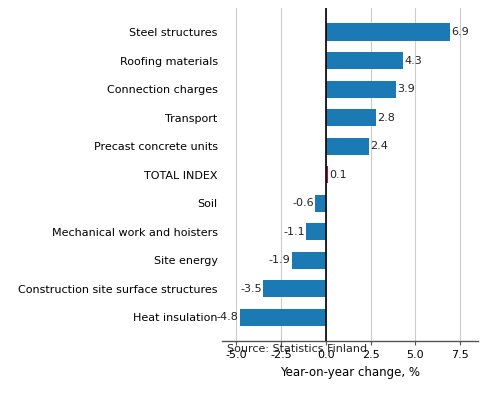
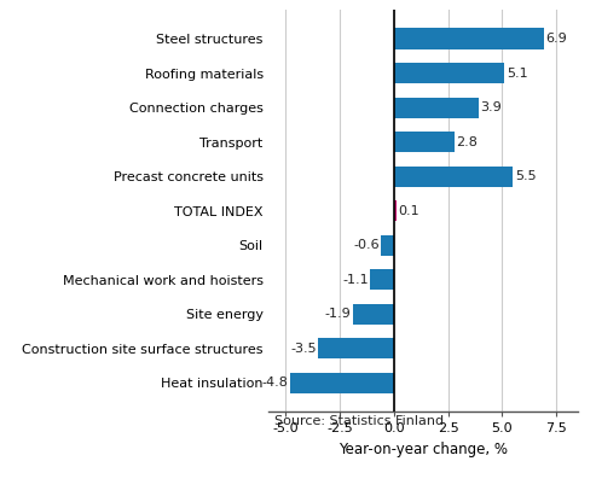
Roofing materials: 4.3 -> 5.1
Precast concrete units: 2.4 -> 5.5
